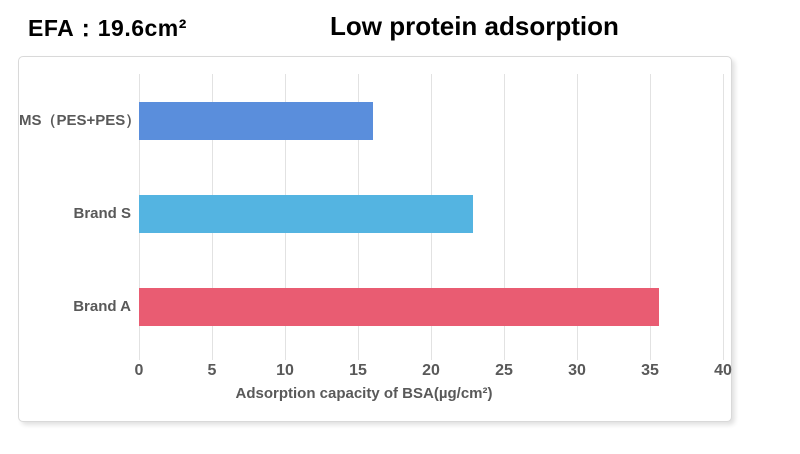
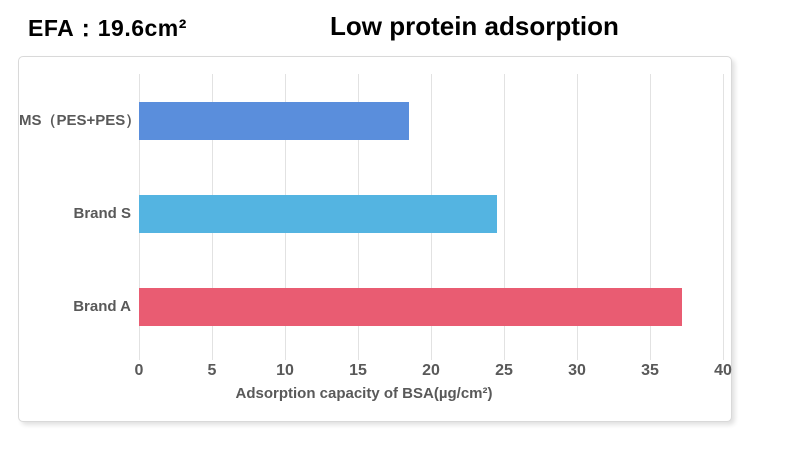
MS（PES+PES）: 16.0 -> 18.5
Brand S: 22.9 -> 24.5
Brand A: 35.6 -> 37.2
